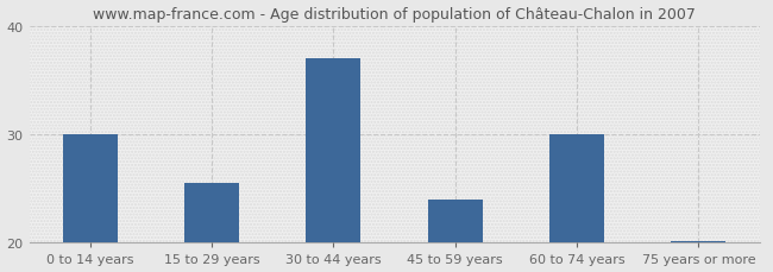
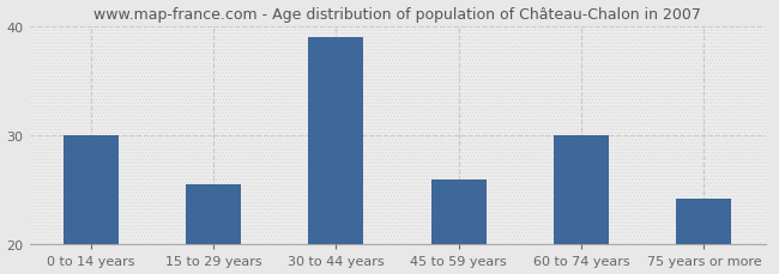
30 to 44 years: 37.0 -> 39.0
45 to 59 years: 24.0 -> 26.0
75 years or more: 20.2 -> 24.2
